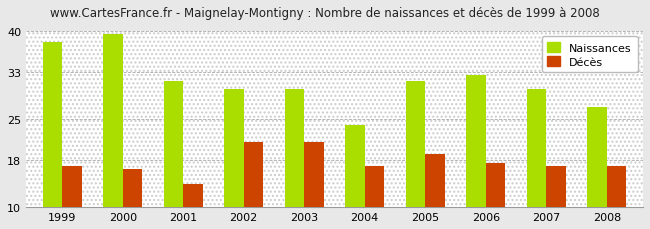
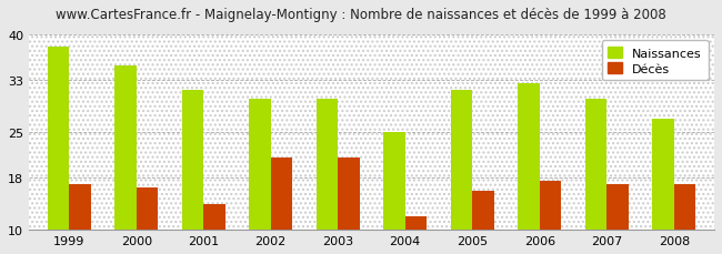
Naissances/2000: 39.5 -> 35.2
Naissances/2004: 24.0 -> 25.0
Décès/2004: 17.0 -> 12.0
Décès/2005: 19.0 -> 16.0
